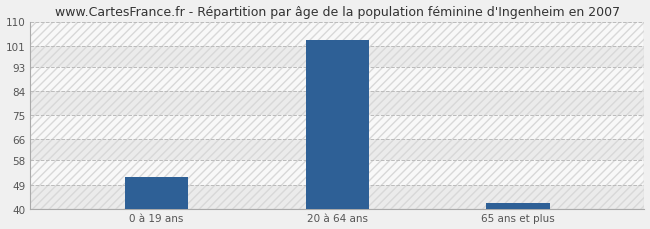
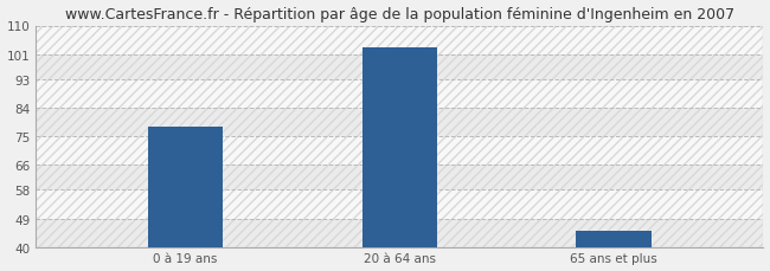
0 à 19 ans: 52 -> 78
65 ans et plus: 42 -> 45
